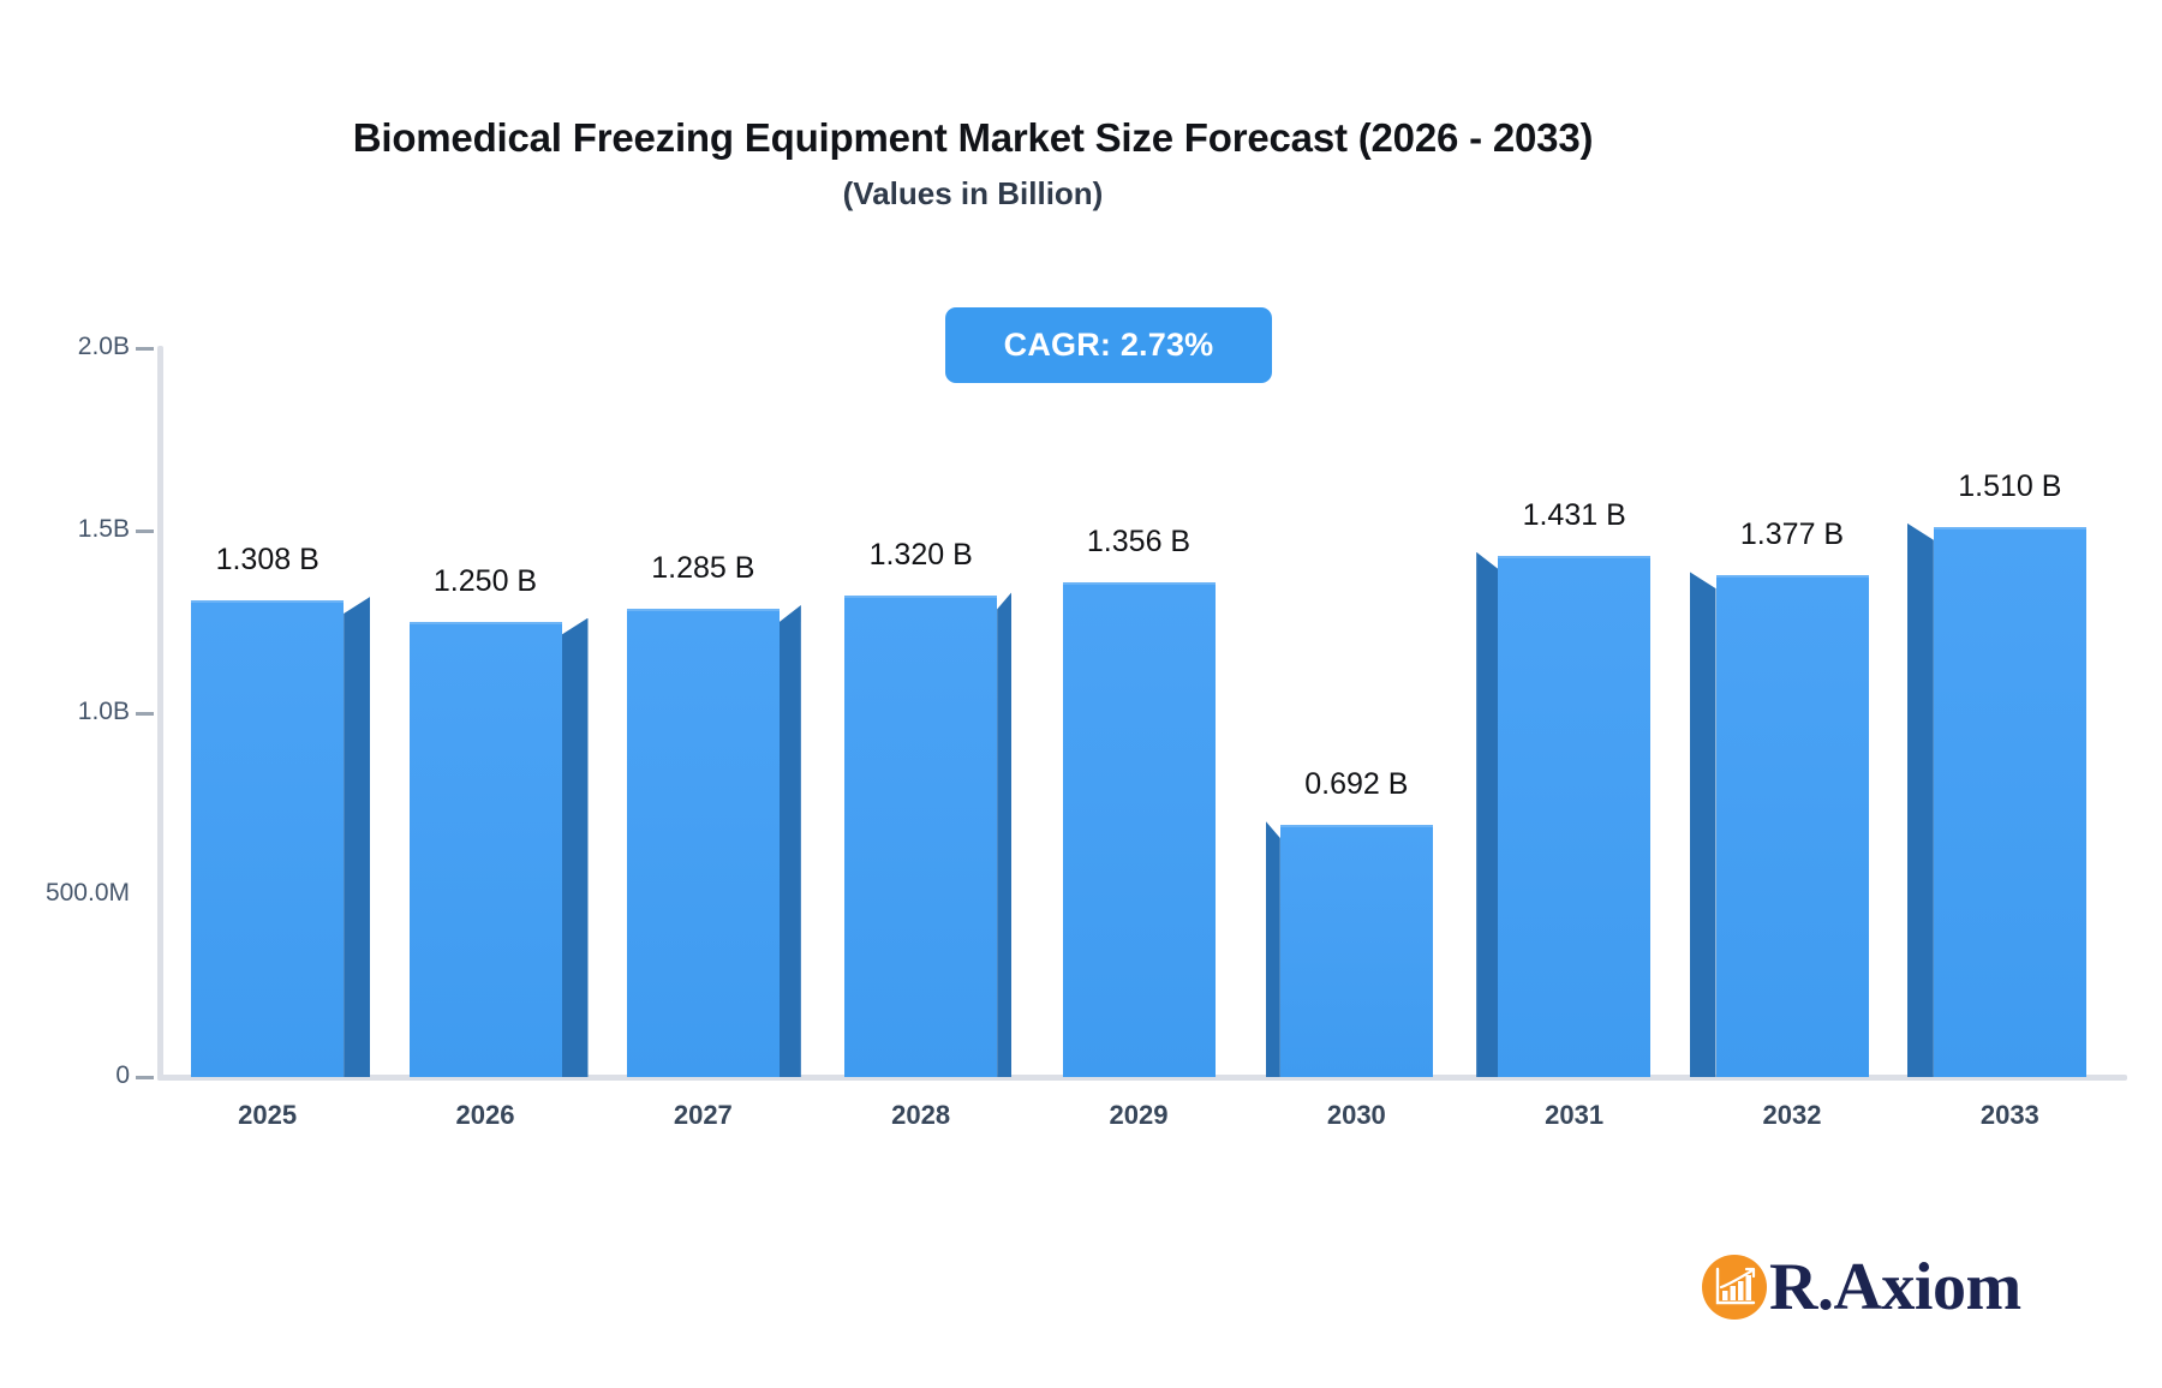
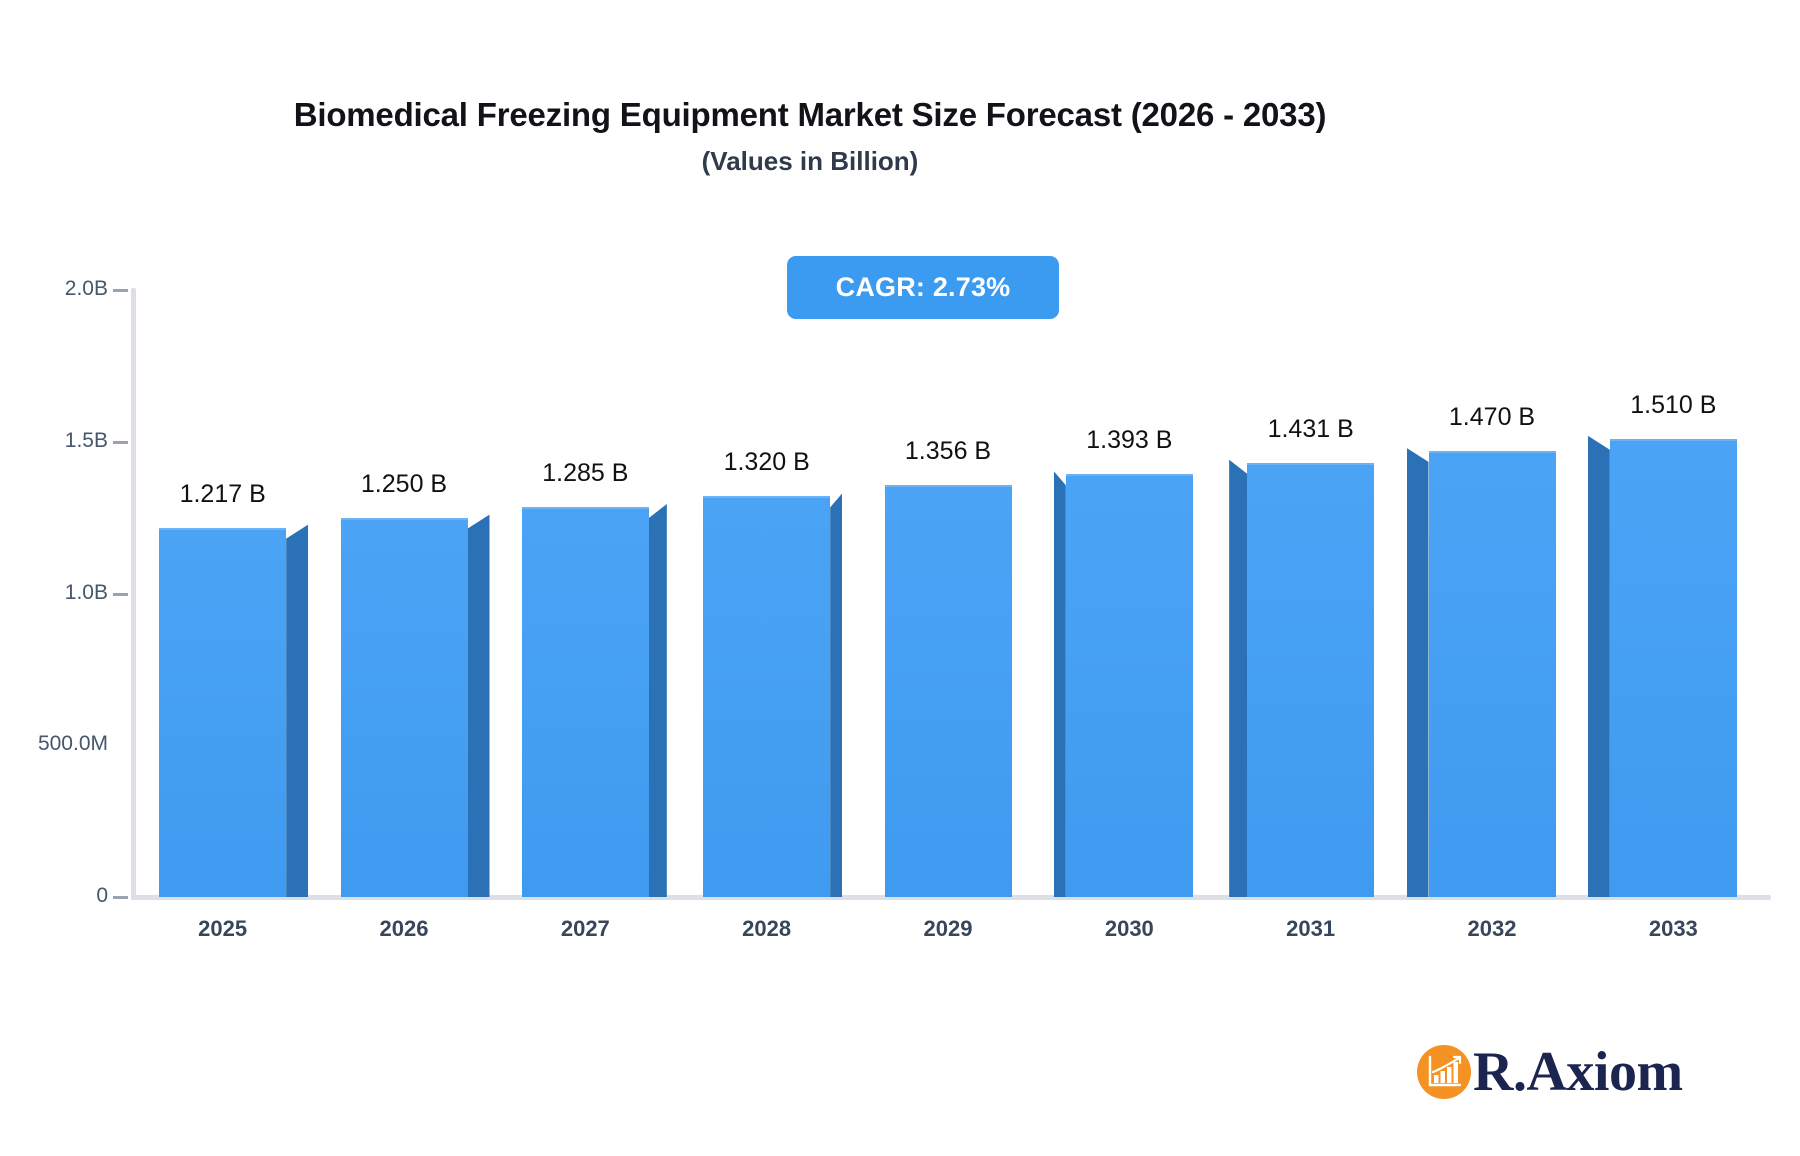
2025: 1.308 -> 1.217
2030: 0.692 -> 1.393
2032: 1.377 -> 1.470
